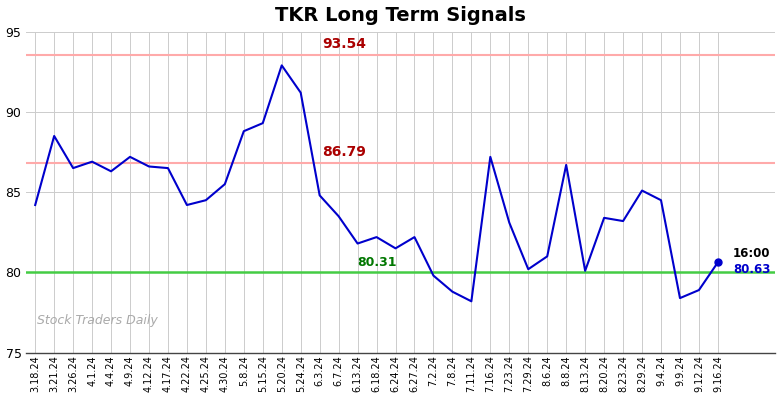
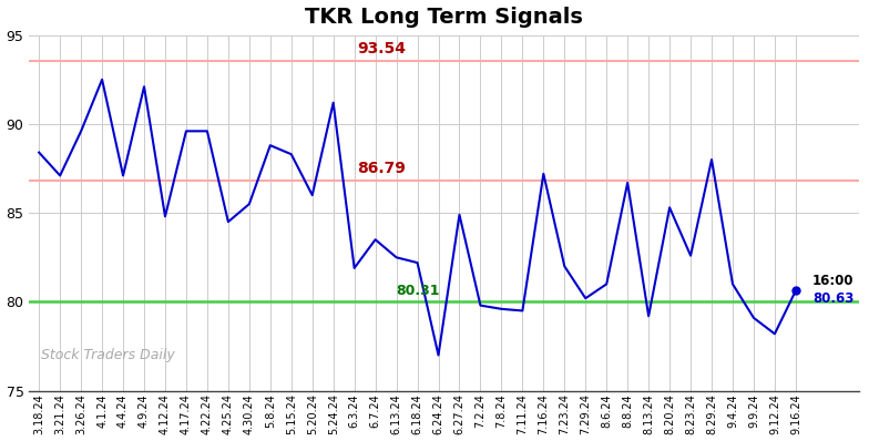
3.18.24: 84.2 -> 88.4
3.21.24: 88.5 -> 87.1
3.26.24: 86.5 -> 89.6
4.1.24: 86.9 -> 92.5
4.4.24: 86.3 -> 87.1
4.9.24: 87.2 -> 92.1
4.12.24: 86.6 -> 84.8
4.17.24: 86.5 -> 89.6
4.22.24: 84.2 -> 89.6
5.15.24: 89.3 -> 88.3
5.20.24: 92.9 -> 86.0
6.3.24: 84.8 -> 81.9
6.13.24: 81.8 -> 82.5
6.24.24: 81.5 -> 77.0
6.27.24: 82.2 -> 84.9
7.8.24: 78.8 -> 79.6
7.11.24: 78.2 -> 79.5
7.23.24: 83.1 -> 82.0
8.13.24: 80.1 -> 79.2
8.20.24: 83.4 -> 85.3
8.23.24: 83.2 -> 82.6
8.29.24: 85.1 -> 88.0
9.4.24: 84.5 -> 81.0
9.9.24: 78.4 -> 79.1
9.12.24: 78.9 -> 78.2
